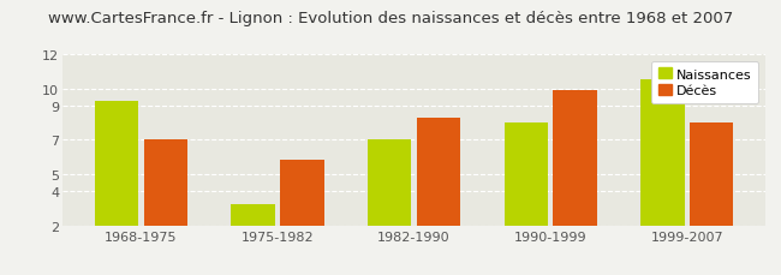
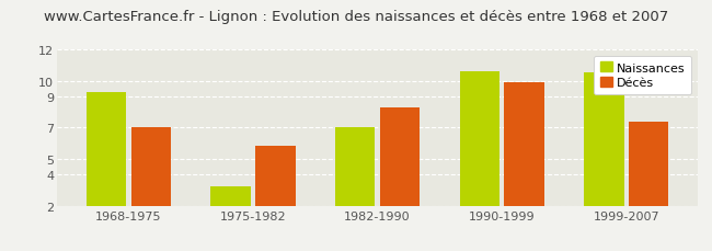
Naissances/1990-1999: 8.0 -> 10.6
Décès/1999-2007: 8.0 -> 7.4
